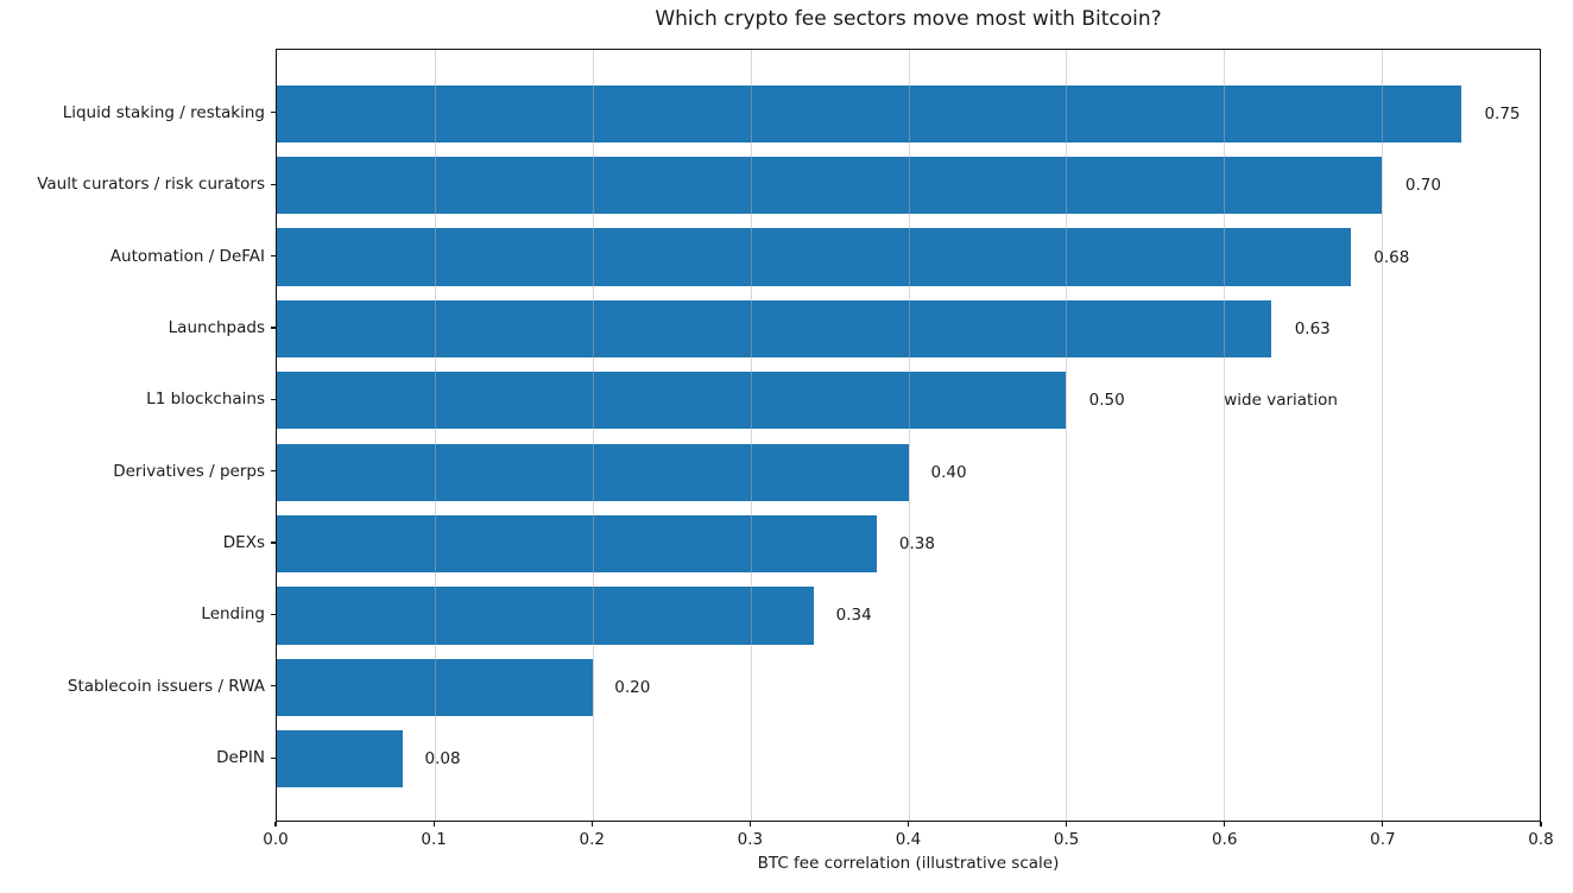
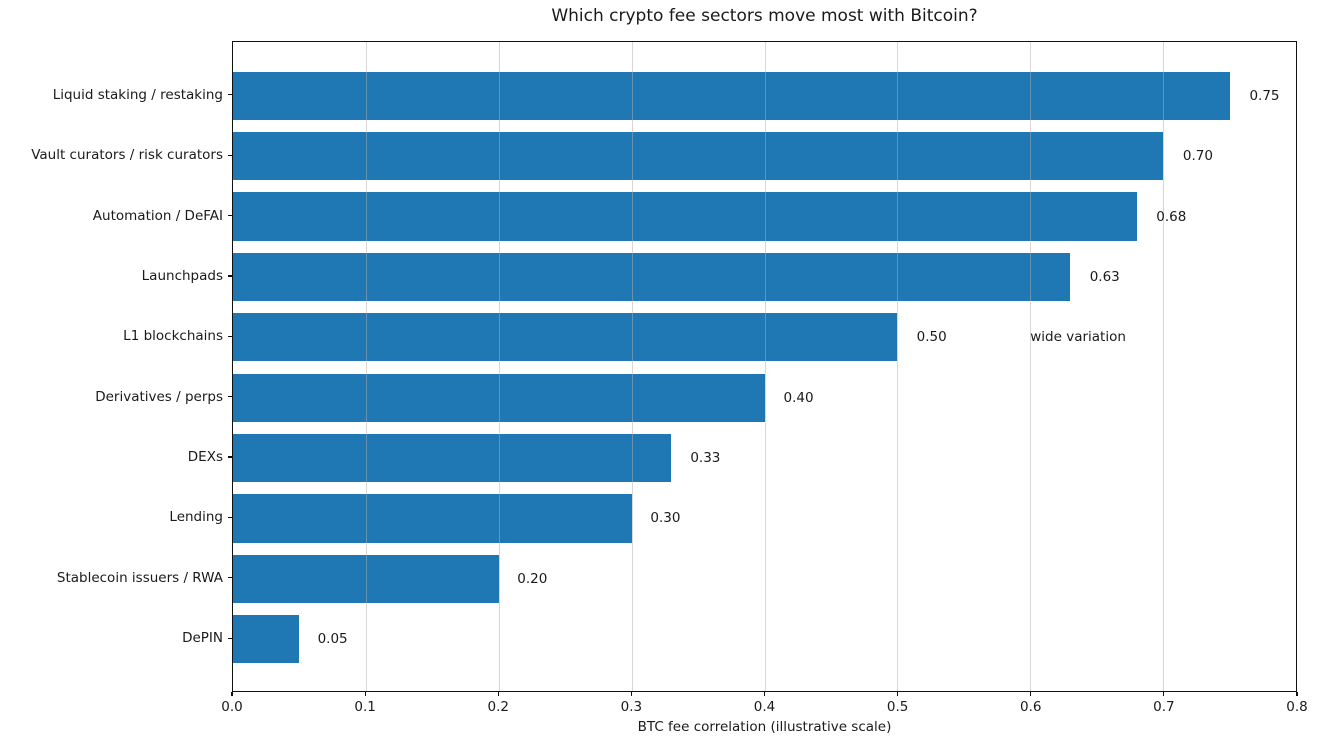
DEXs: 0.38 -> 0.33
Lending: 0.34 -> 0.30
DePIN: 0.08 -> 0.05
